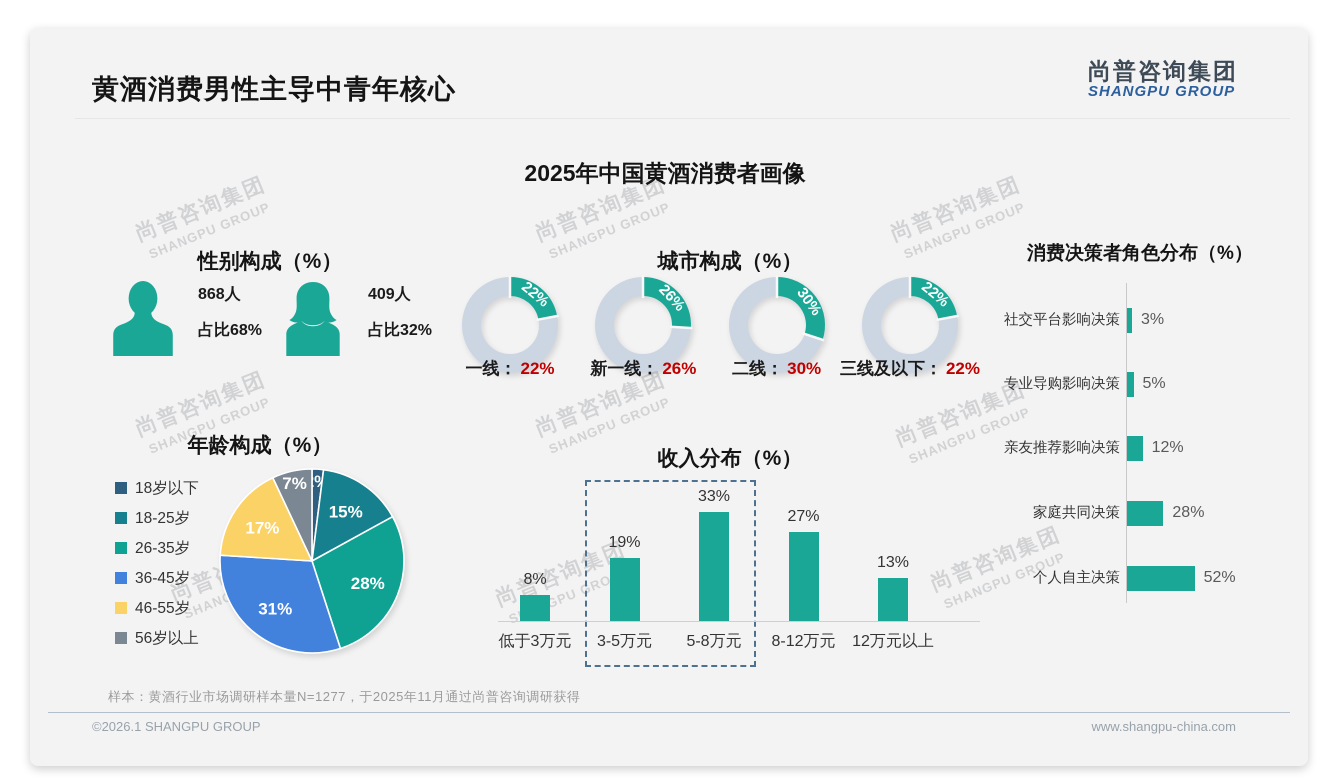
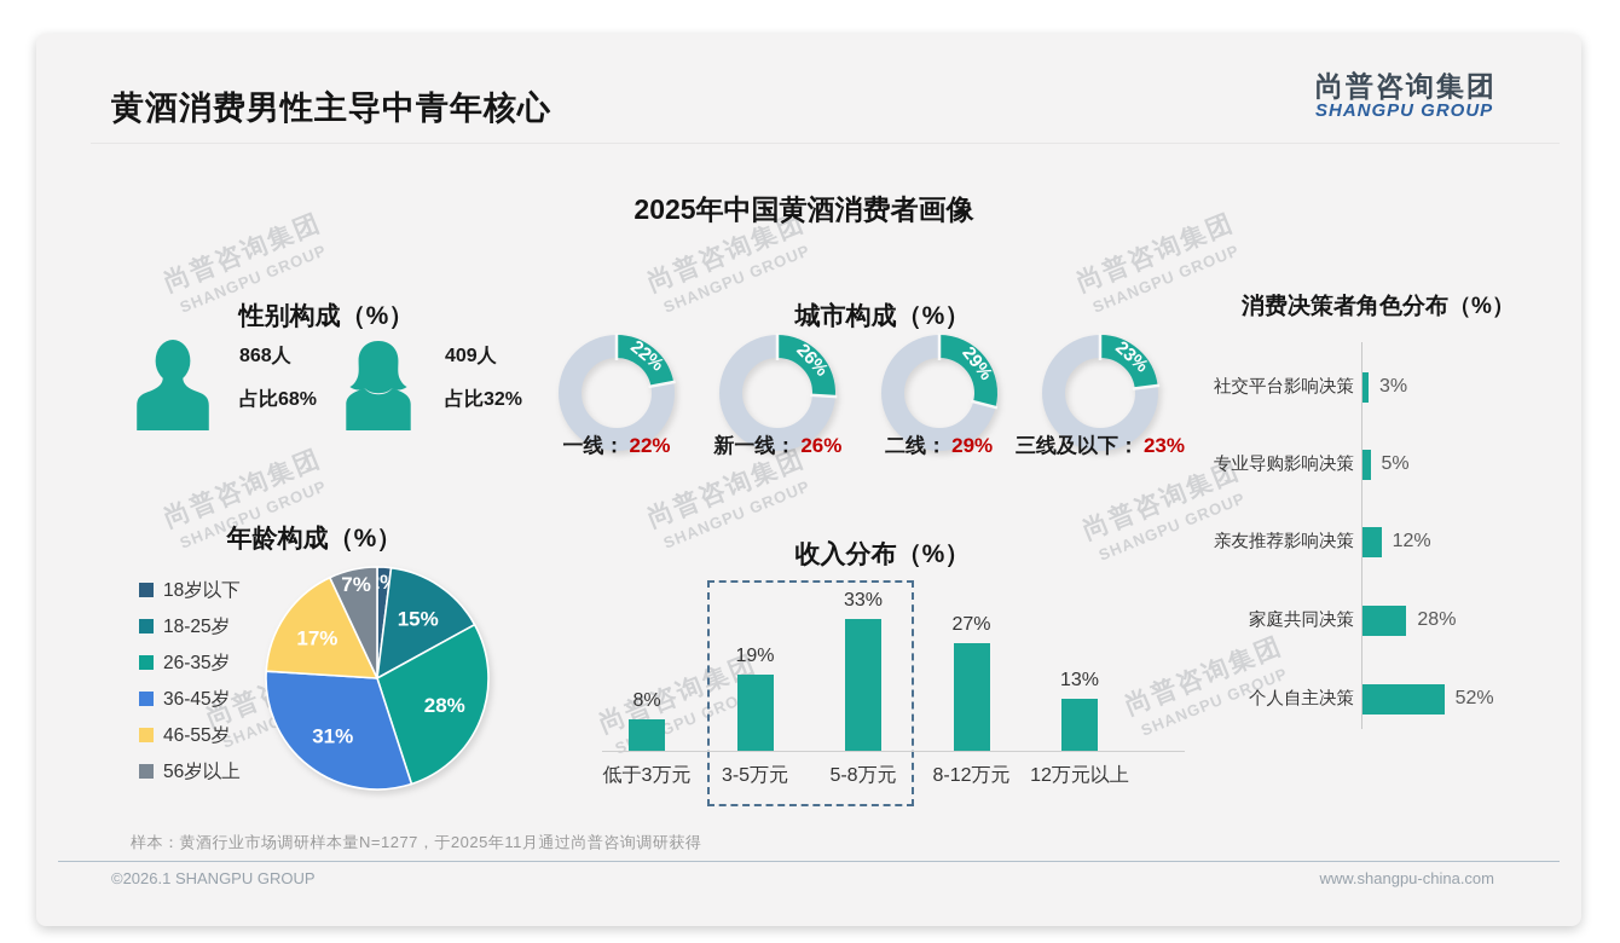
城市构成（%）/二线：: 30% -> 29%
城市构成（%）/三线及以下：: 22% -> 23%
